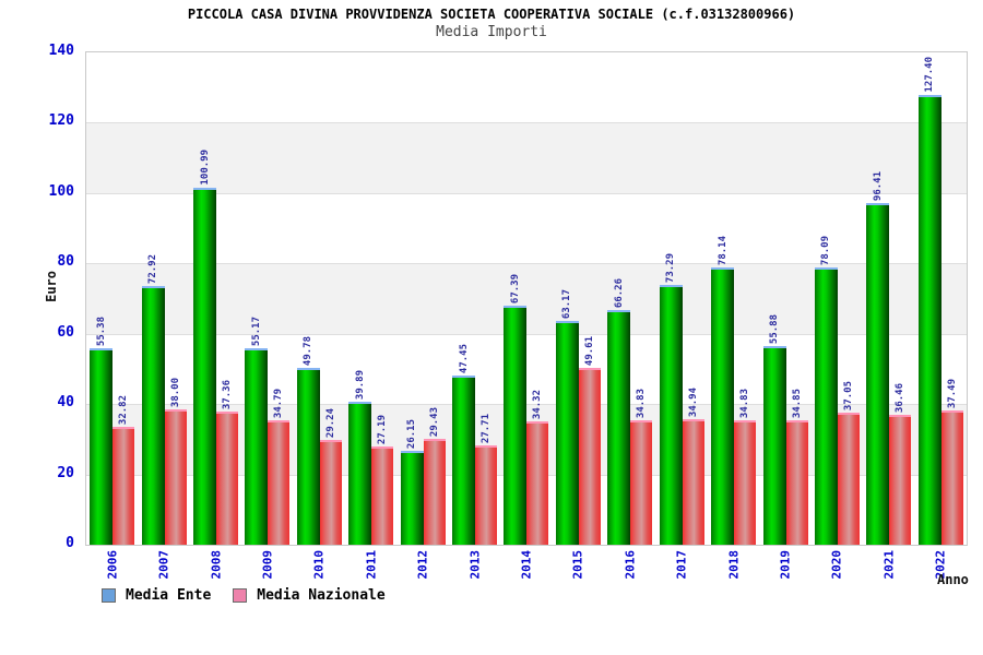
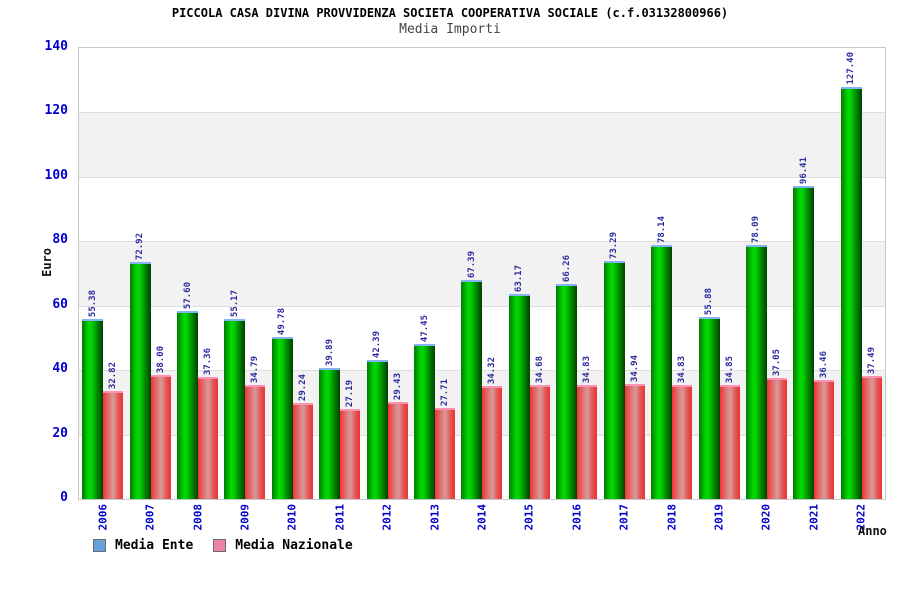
Media Ente/2008: 100.99 -> 57.60
Media Ente/2012: 26.15 -> 42.39
Media Nazionale/2015: 49.61 -> 34.68
